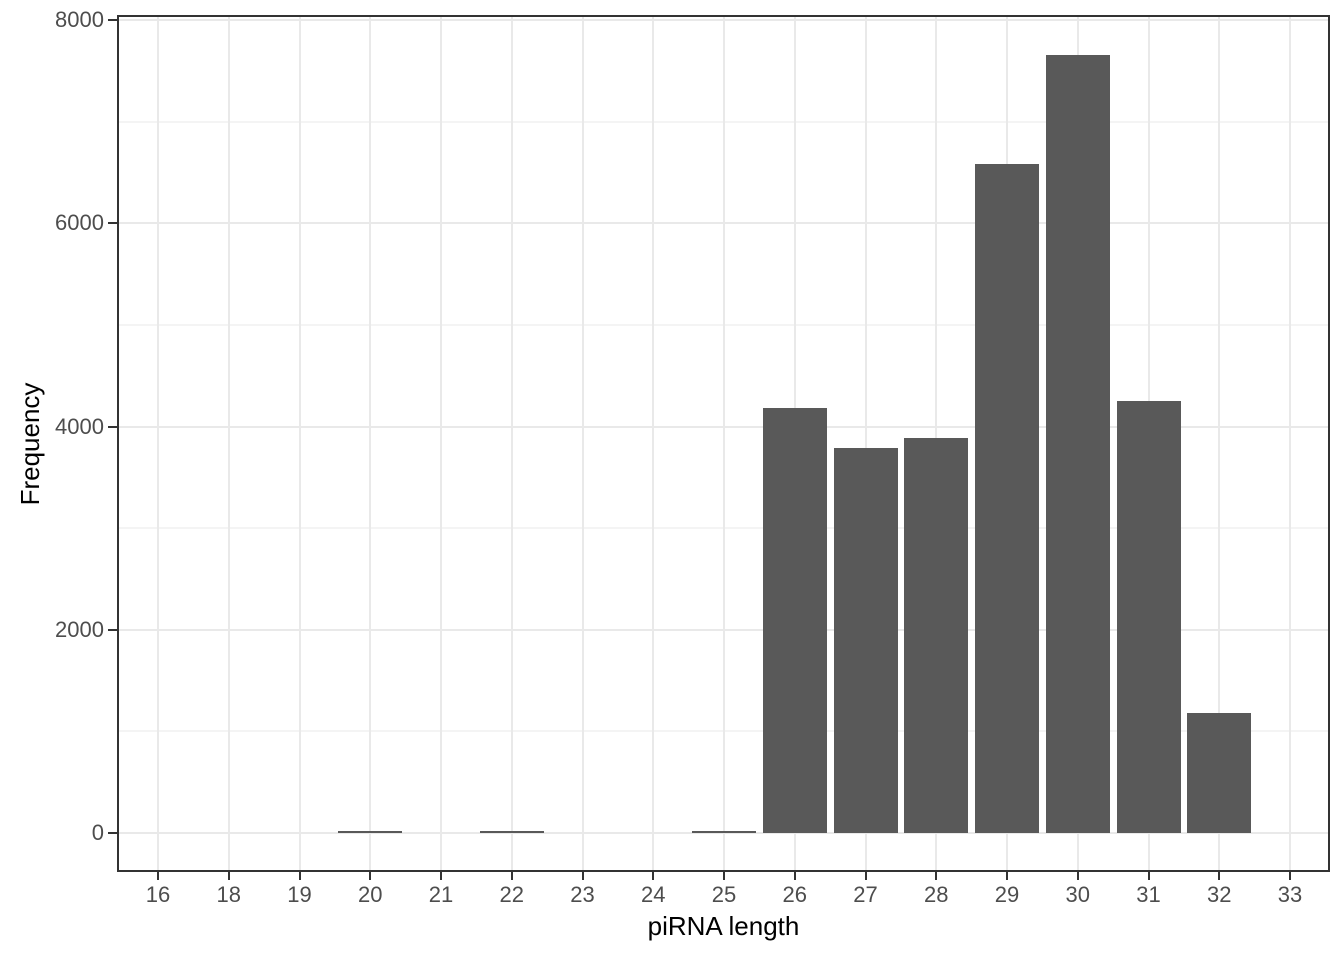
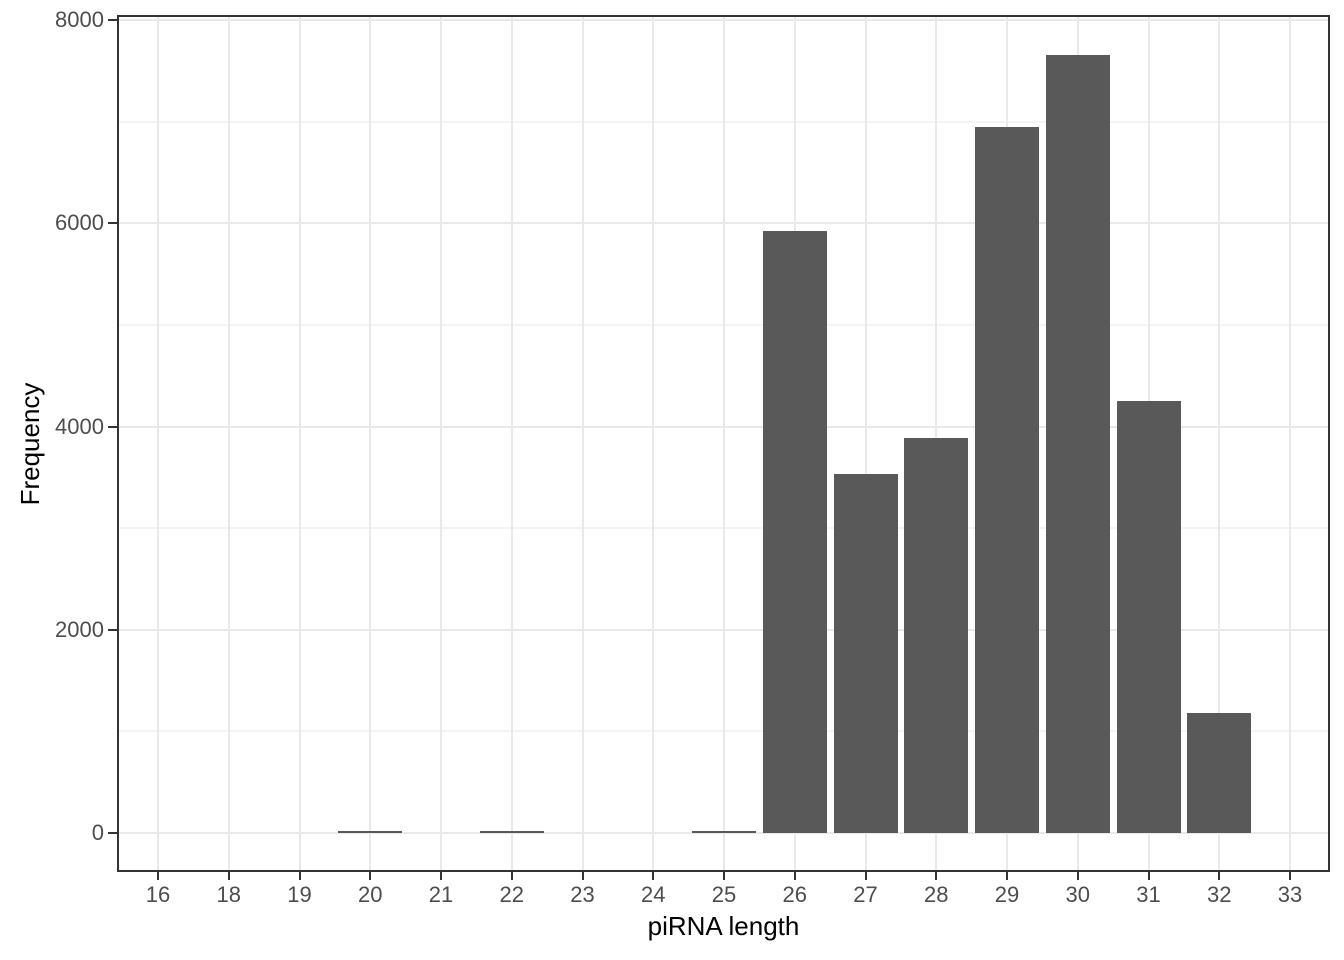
26: 4180 -> 5920
27: 3790 -> 3530
29: 6580 -> 6950
